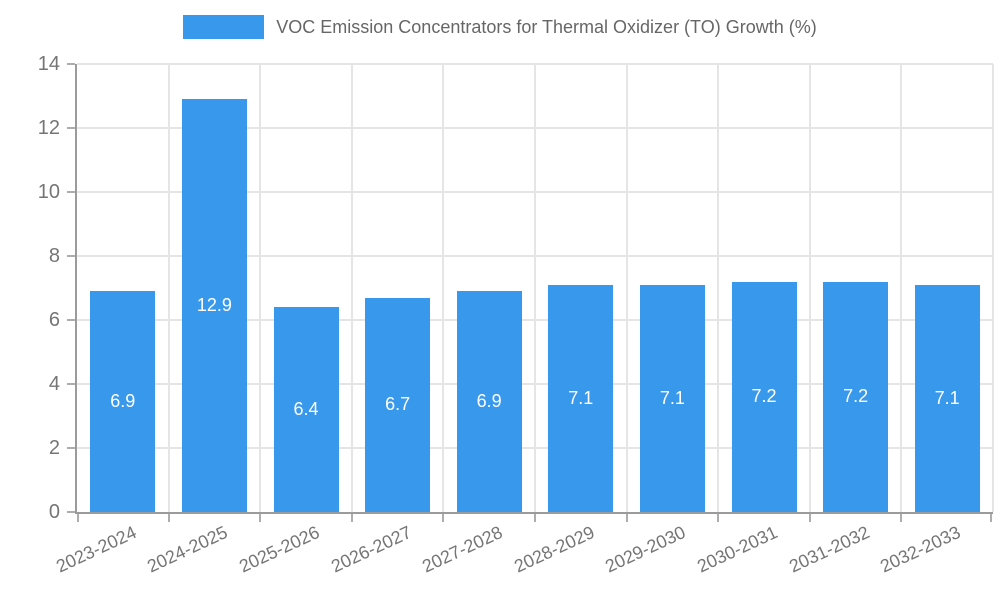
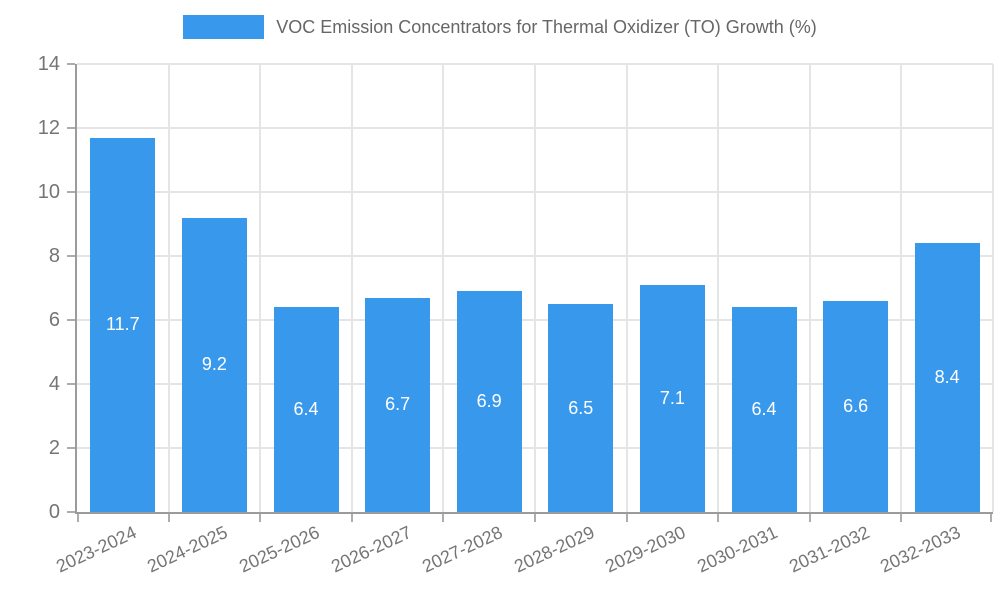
2023-2024: 6.9 -> 11.7
2024-2025: 12.9 -> 9.2
2028-2029: 7.1 -> 6.5
2030-2031: 7.2 -> 6.4
2031-2032: 7.2 -> 6.6
2032-2033: 7.1 -> 8.4
